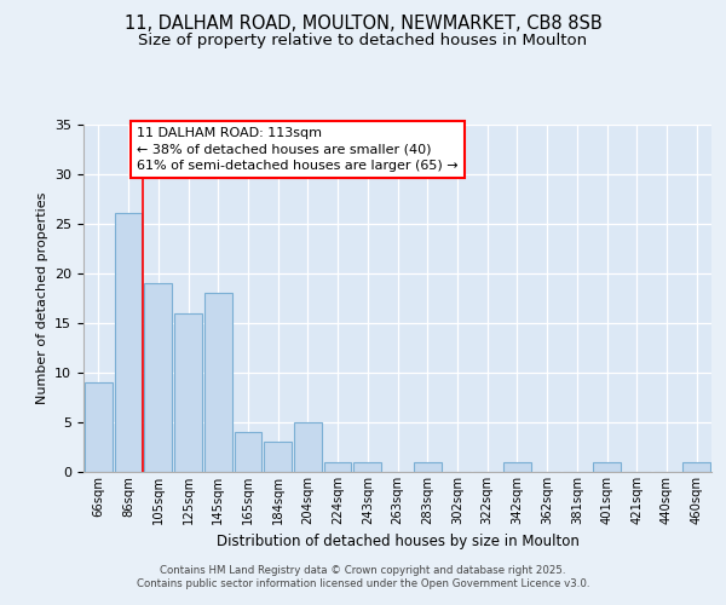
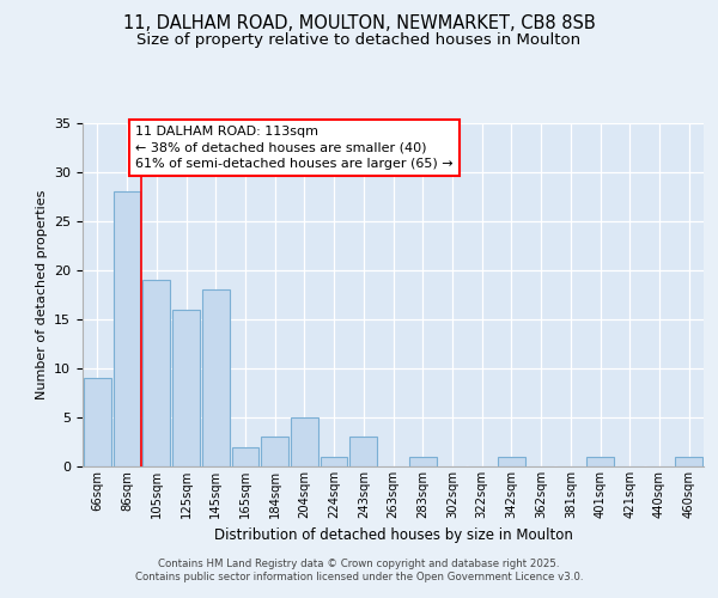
86sqm: 26 -> 28
165sqm: 4 -> 2
243sqm: 1 -> 3
